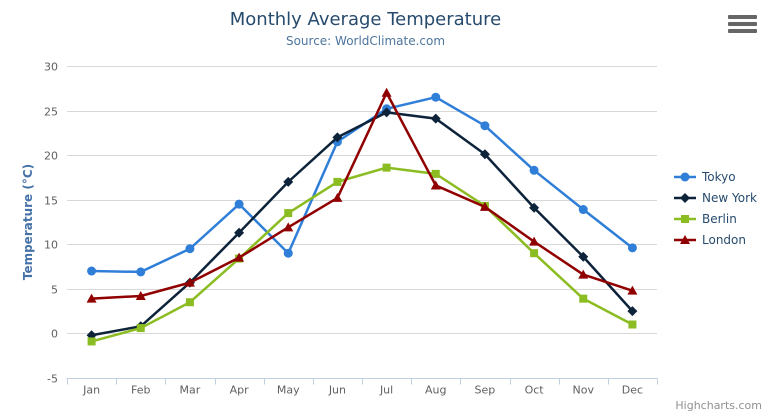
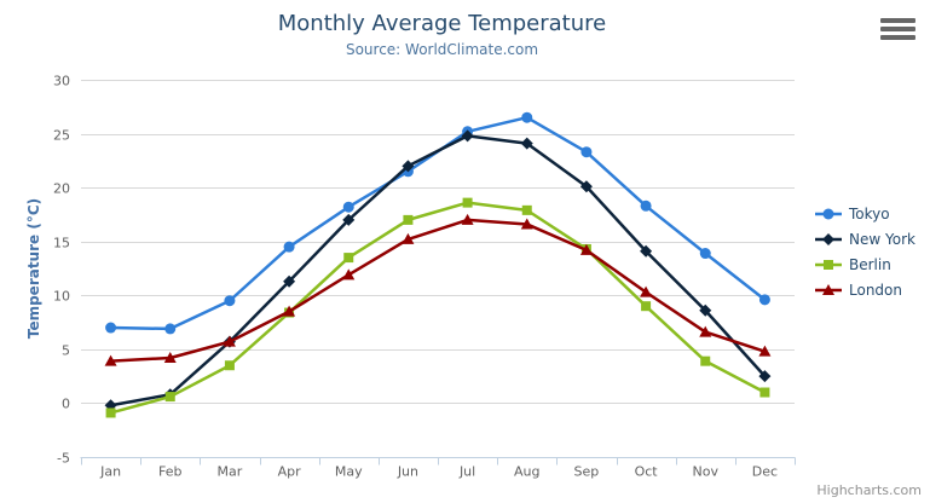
Tokyo/May: 9 -> 18
London/Jul: 27 -> 17
